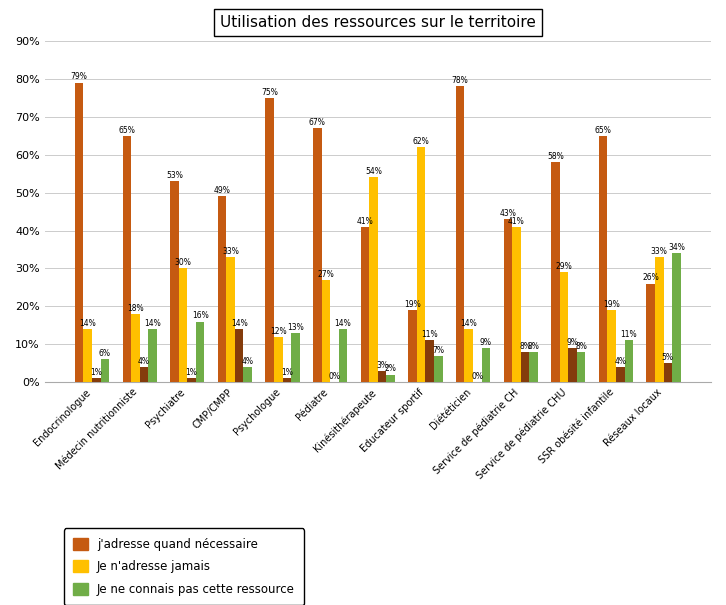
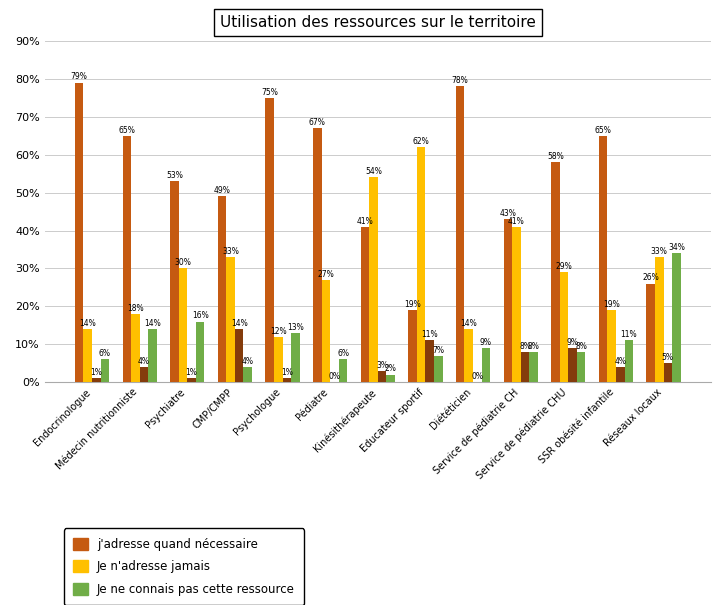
Je ne connais pas cette ressource/Pédiatre: 14% -> 6%
